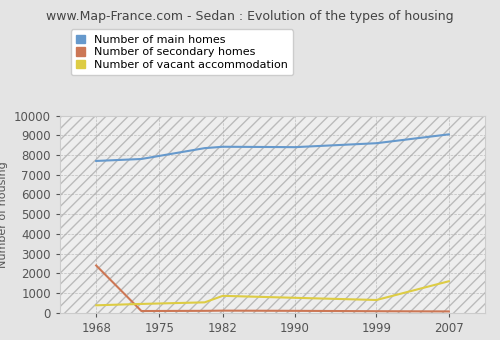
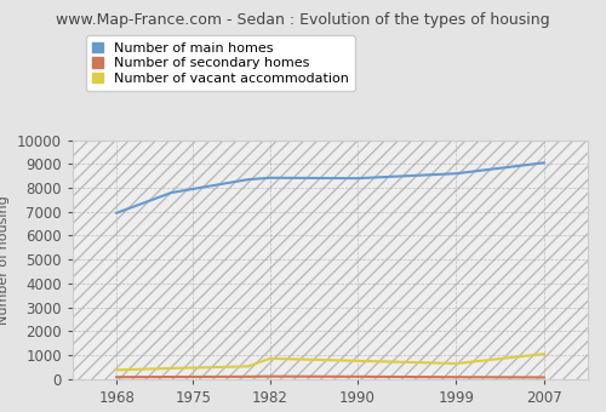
Number of main homes/1968: 7700 -> 7000
Number of secondary homes/1968: 2400 -> 100
Number of vacant accommodation/2007: 1600 -> 1000
